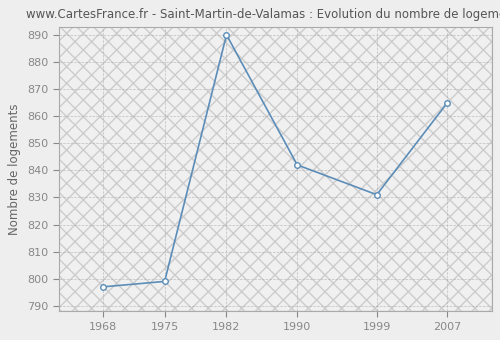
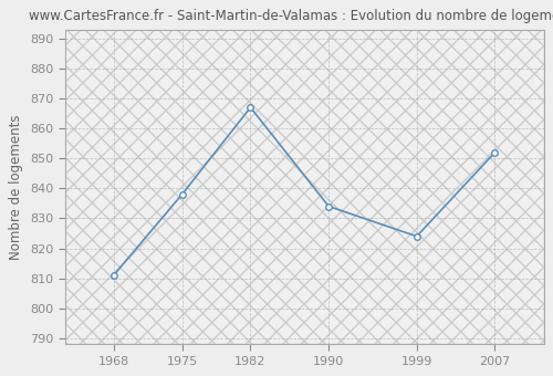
1968: 797 -> 811
1975: 799 -> 838
1982: 890 -> 867
1990: 842 -> 834
1999: 831 -> 824
2007: 865 -> 852
